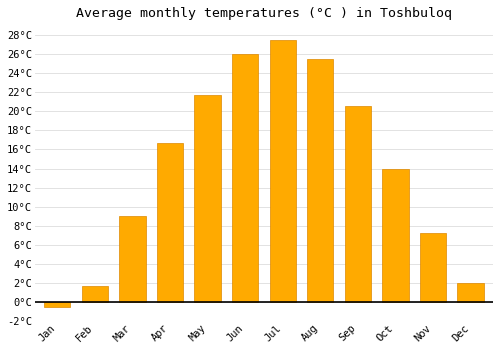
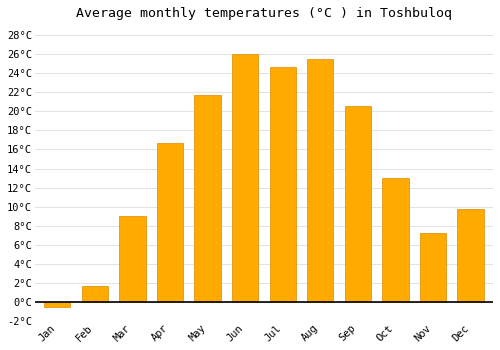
Jul: 27.5°C -> 24.6°C
Oct: 14.0°C -> 13.0°C
Dec: 2.0°C -> 9.8°C
